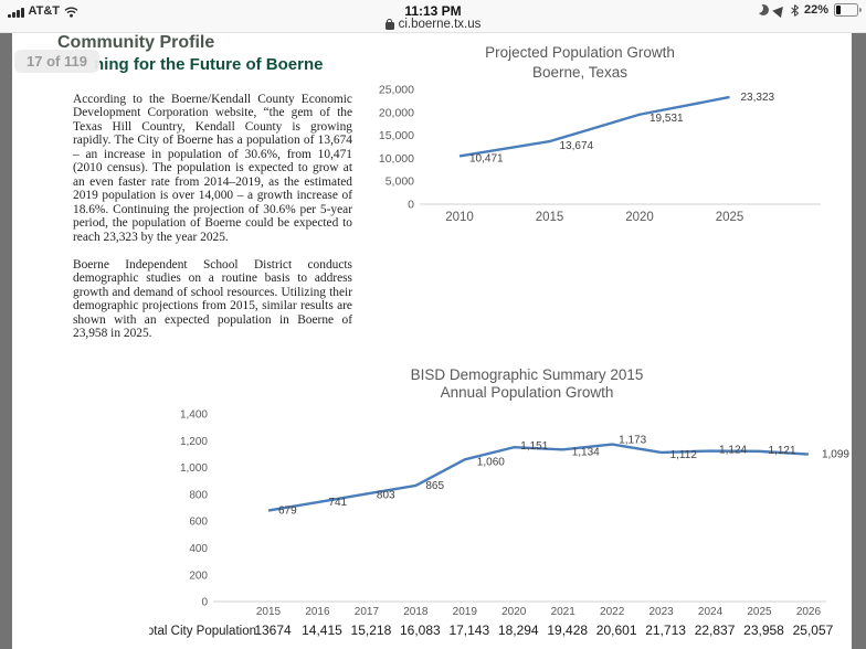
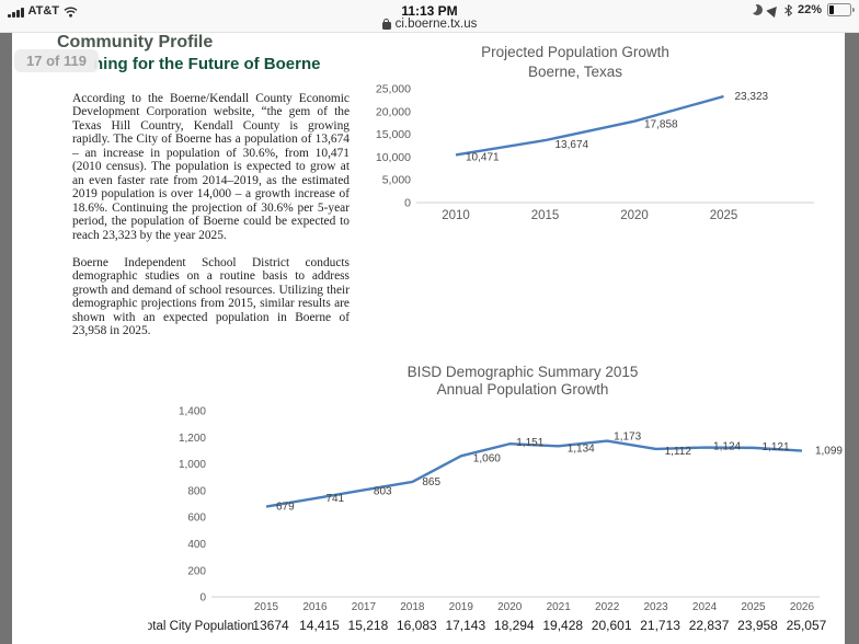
Projected Population Growth/2020: 19,531 -> 17,858
